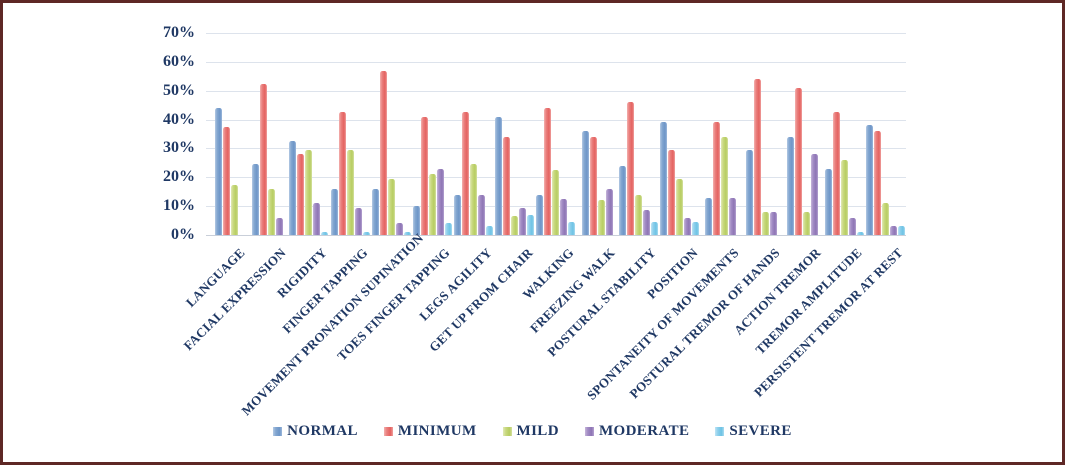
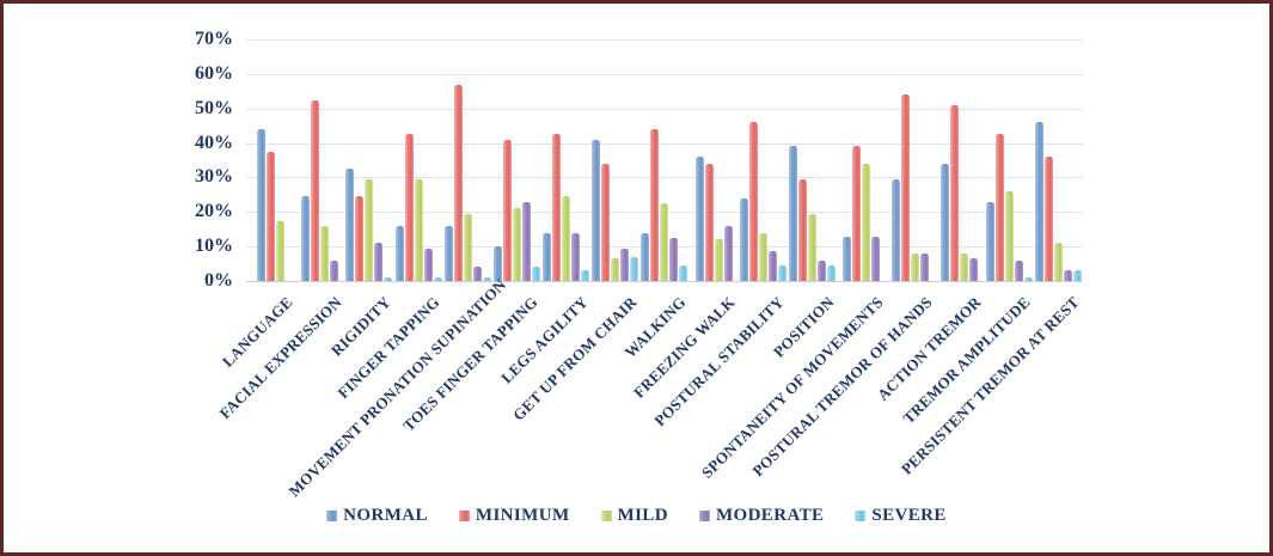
MINIMUM/RIGIDITY: 28% -> 24%
MODERATE/ACTION TREMOR: 28% -> 6%
NORMAL/PERSISTENT TREMOR AT REST: 38% -> 46%
